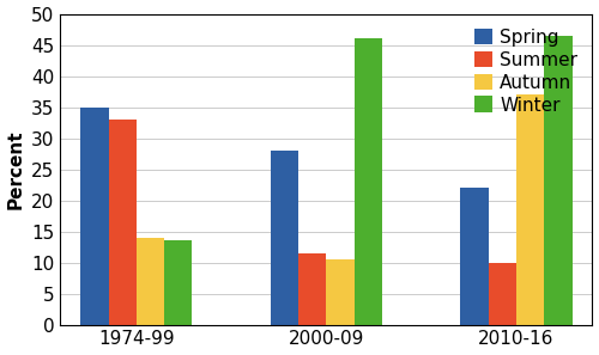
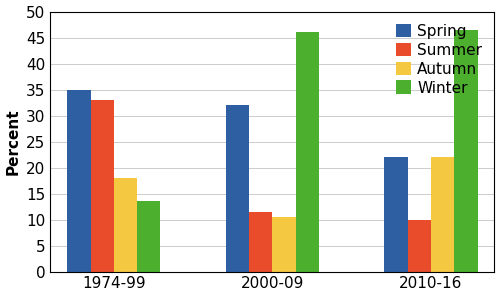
Autumn/1974-99: 14.0 -> 18.0
Spring/2000-09: 28 -> 32
Autumn/2010-16: 37.0 -> 22.0
